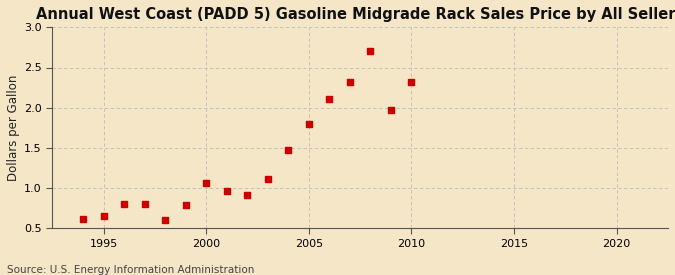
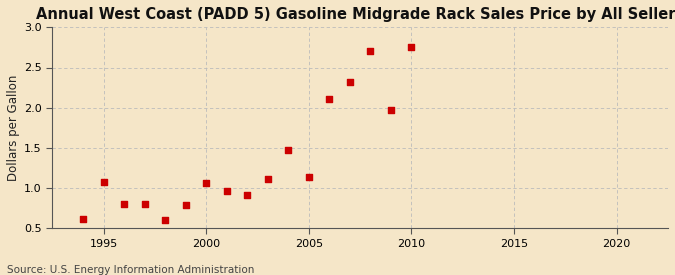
1995: 0.65 -> 1.08
2005: 1.80 -> 1.14
2010: 2.32 -> 2.76
